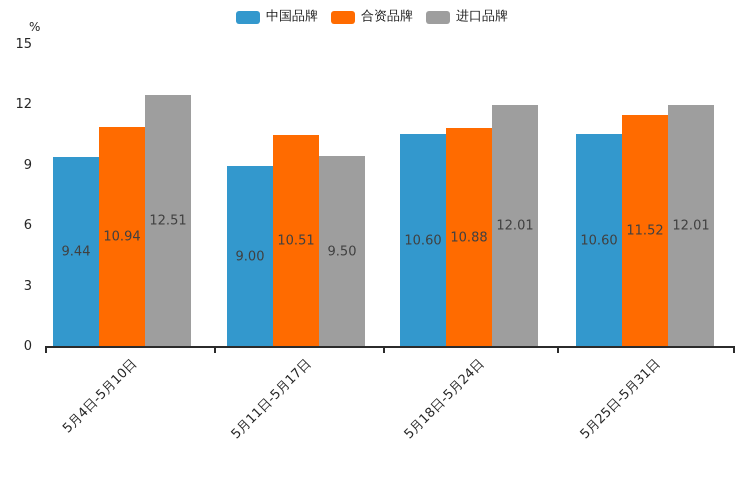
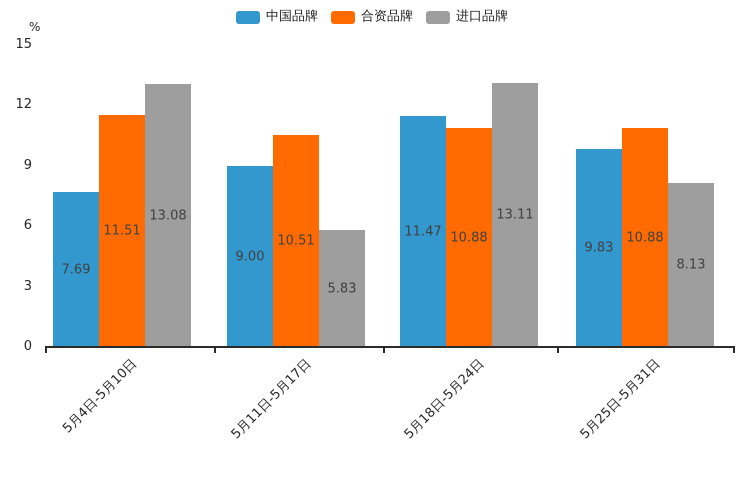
中国品牌/5月4日-5月10日: 9.44 -> 7.69
合资品牌/5月4日-5月10日: 10.94 -> 11.51
进口品牌/5月4日-5月10日: 12.51 -> 13.08
进口品牌/5月11日-5月17日: 9.50 -> 5.83
中国品牌/5月18日-5月24日: 10.60 -> 11.47
进口品牌/5月18日-5月24日: 12.01 -> 13.11
中国品牌/5月25日-5月31日: 10.60 -> 9.83
合资品牌/5月25日-5月31日: 11.52 -> 10.88
进口品牌/5月25日-5月31日: 12.01 -> 8.13
